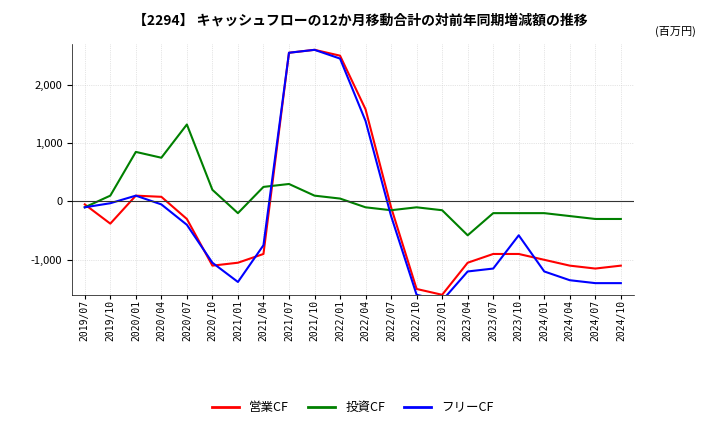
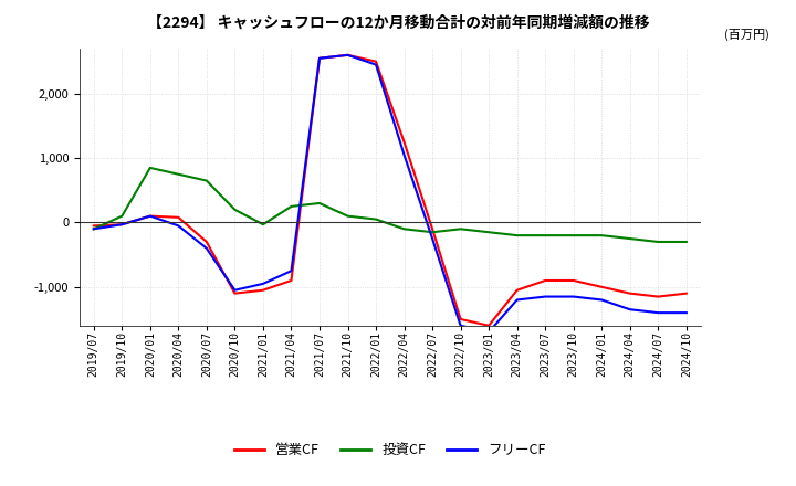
営業CF/2019/10: -380 -> -30
投資CF/2020/07: 1,320 -> 650
投資CF/2021/01: -200 -> -30
フリーCF/2021/01: -1,380 -> -950
営業CF/2022/04: 1,580 -> 1,250
フリーCF/2022/04: 1,380 -> 1,050
投資CF/2023/04: -580 -> -200
フリーCF/2023/10: -580 -> -1,150
